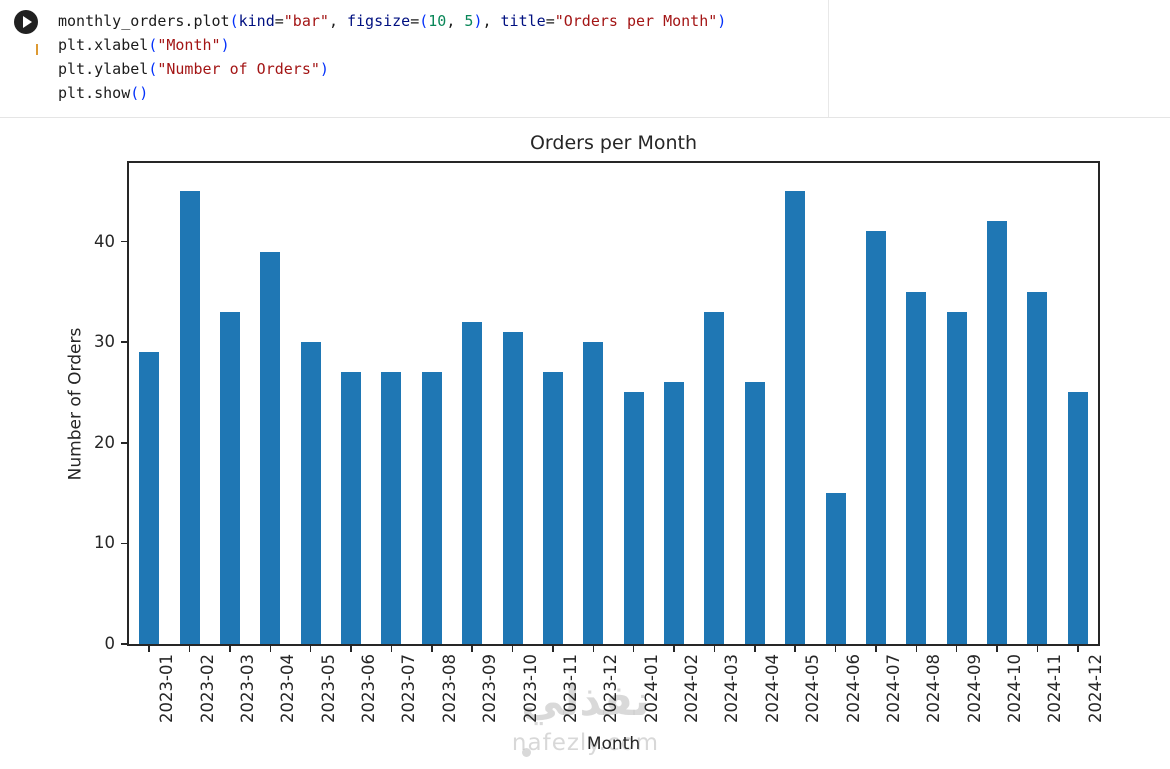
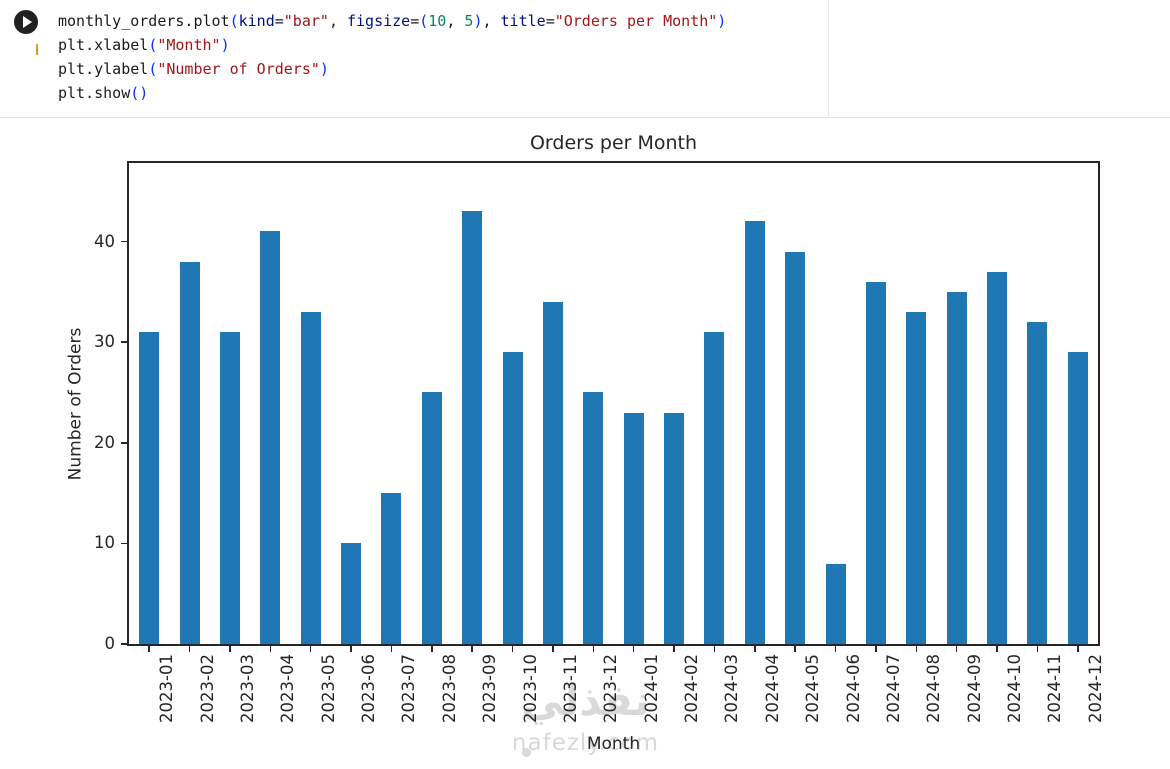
2023-01: 29 -> 31
2023-02: 45 -> 38
2023-03: 33 -> 31
2023-04: 39 -> 41
2023-05: 30 -> 33
2023-06: 27 -> 10
2023-07: 27 -> 15
2023-08: 27 -> 25
2023-09: 32 -> 43
2023-10: 31 -> 29
2023-11: 27 -> 34
2023-12: 30 -> 25
2024-01: 25 -> 23
2024-02: 26 -> 23
2024-03: 33 -> 31
2024-04: 26 -> 42
2024-05: 45 -> 39
2024-06: 15 -> 8
2024-07: 41 -> 36
2024-08: 35 -> 33
2024-09: 33 -> 35
2024-10: 42 -> 37
2024-11: 35 -> 32
2024-12: 25 -> 29
